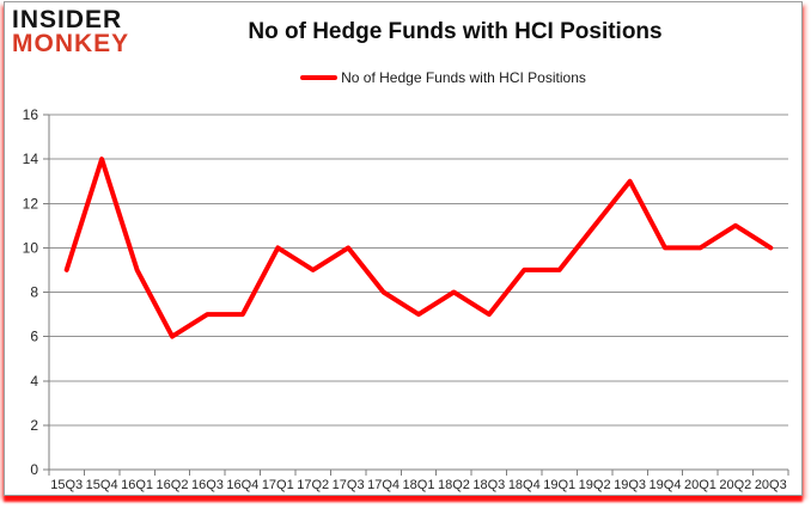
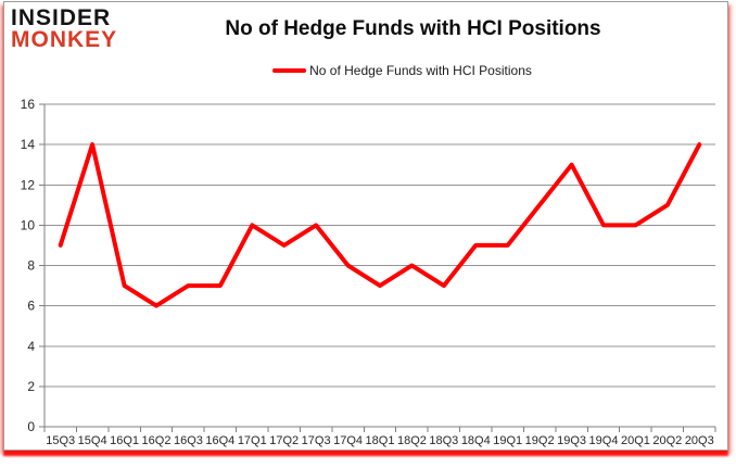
16Q1: 9 -> 7
20Q3: 10 -> 14
